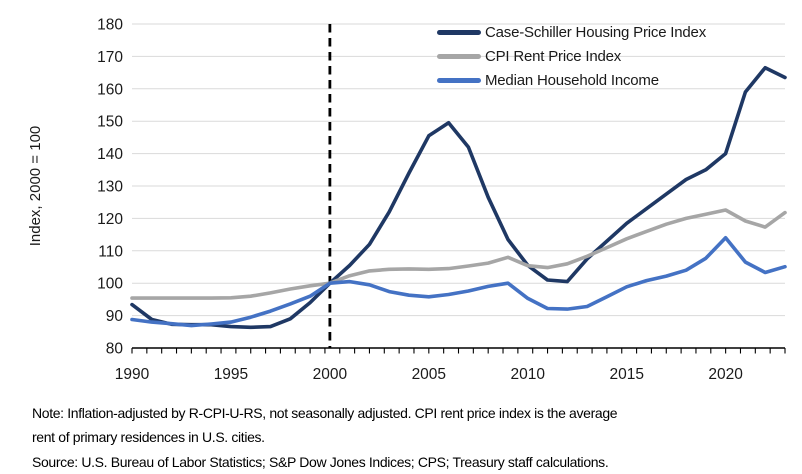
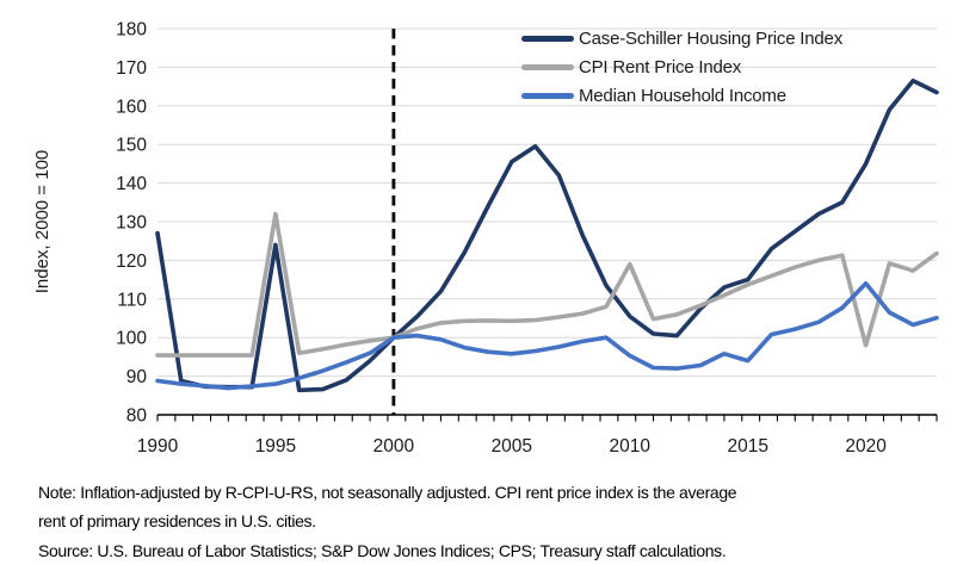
Case-Schiller Housing Price Index/1990: 93 -> 127
Case-Schiller Housing Price Index/1995: 87 -> 124
CPI Rent Price Index/1995: 96 -> 132
CPI Rent Price Index/2010: 105 -> 119
Case-Schiller Housing Price Index/2015: 118 -> 115
Median Household Income/2015: 99 -> 94
Case-Schiller Housing Price Index/2020: 140 -> 145
CPI Rent Price Index/2020: 123 -> 98
